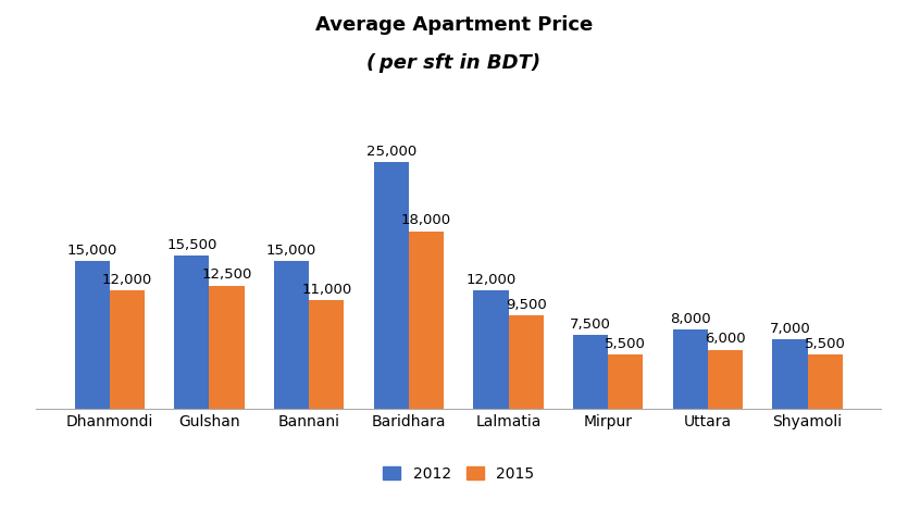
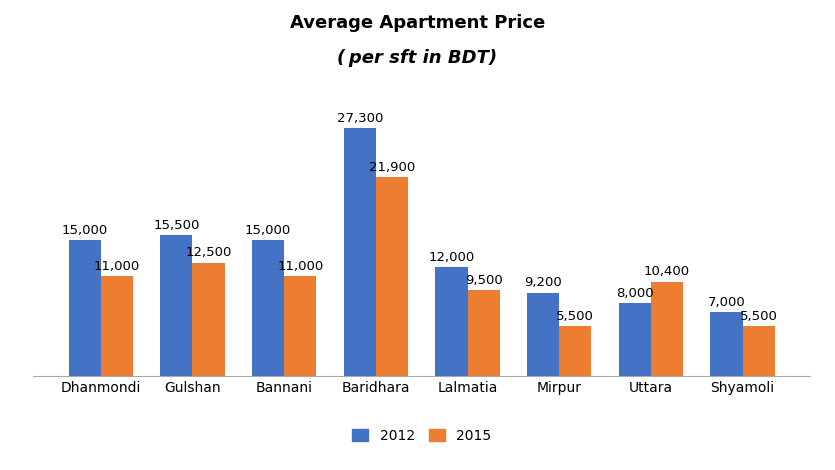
2015/Dhanmondi: 12,000 -> 11,000
2012/Baridhara: 25,000 -> 27,300
2015/Baridhara: 18,000 -> 21,900
2012/Mirpur: 7,500 -> 9,200
2015/Uttara: 6,000 -> 10,400
